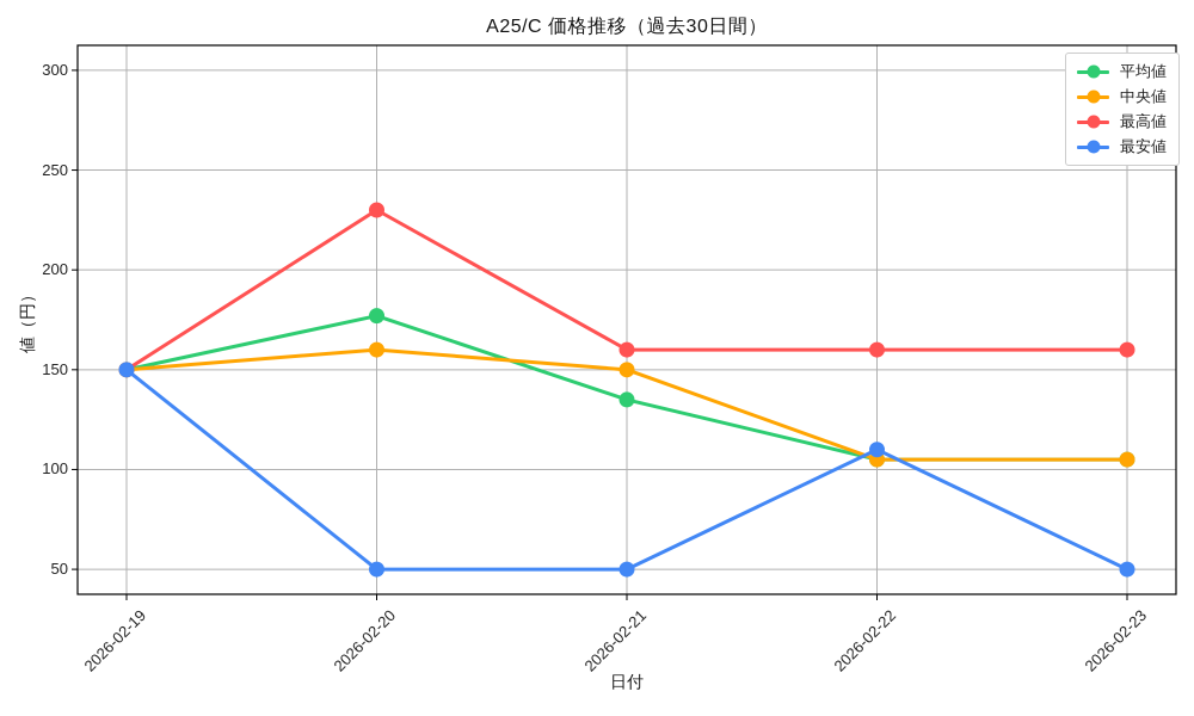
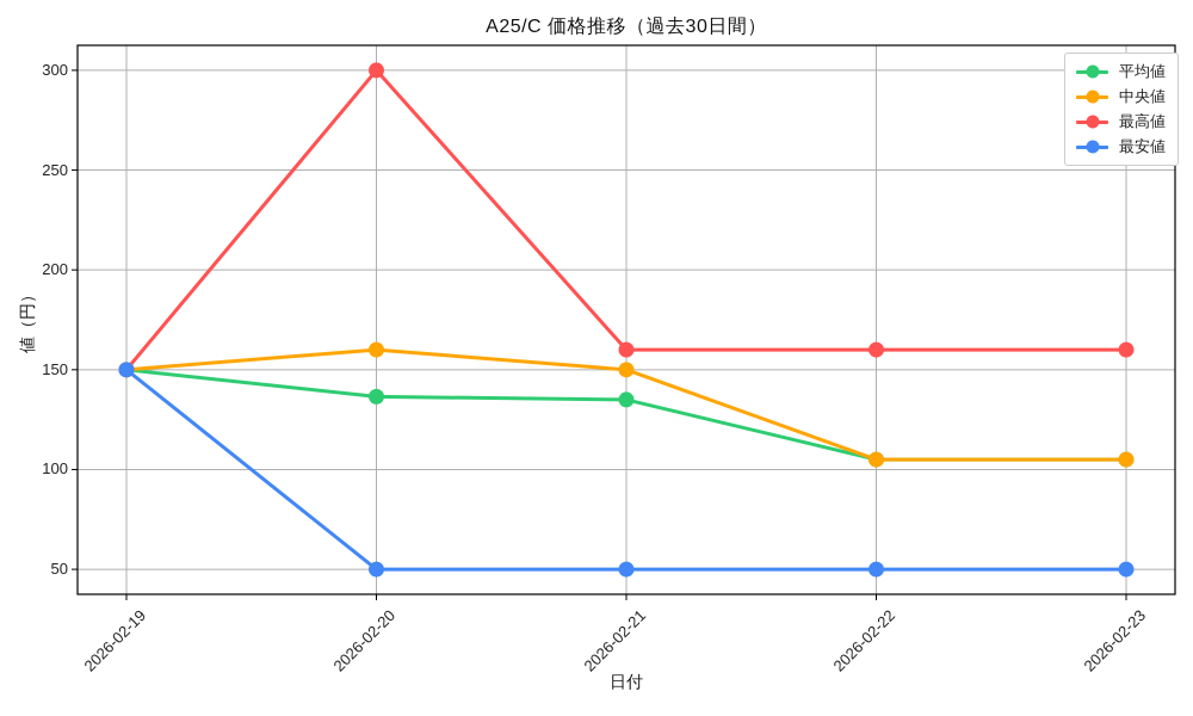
平均値/2026-02-20: 177 -> 136
最高値/2026-02-20: 230 -> 300
最安値/2026-02-22: 110 -> 50
